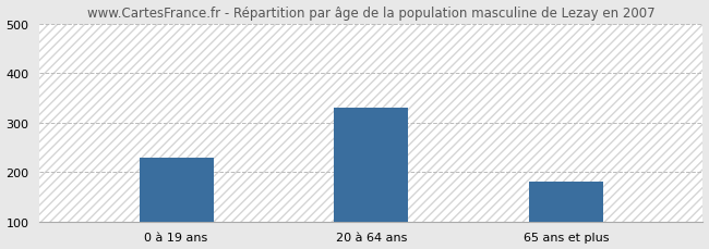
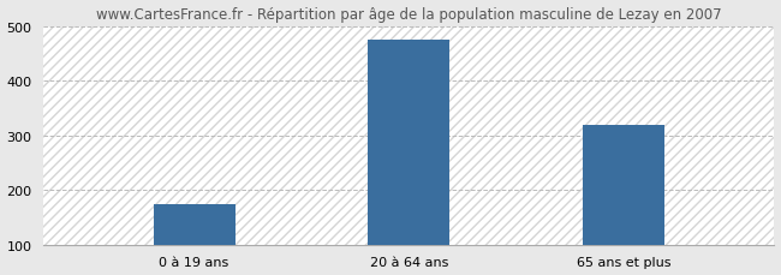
0 à 19 ans: 230 -> 175
20 à 64 ans: 330 -> 475
65 ans et plus: 180 -> 320
